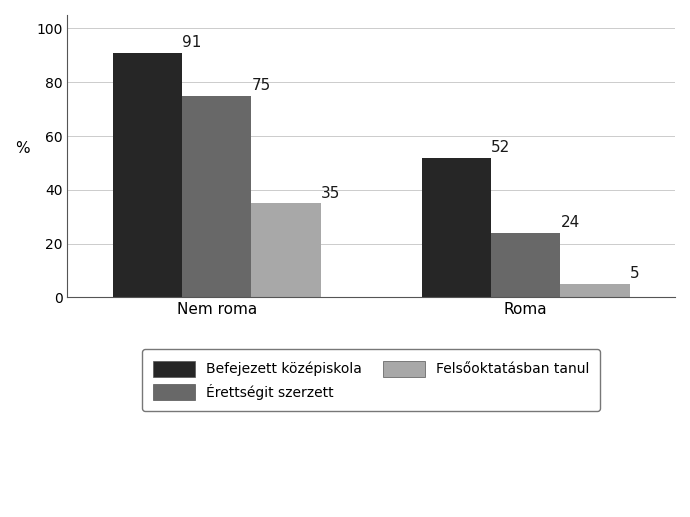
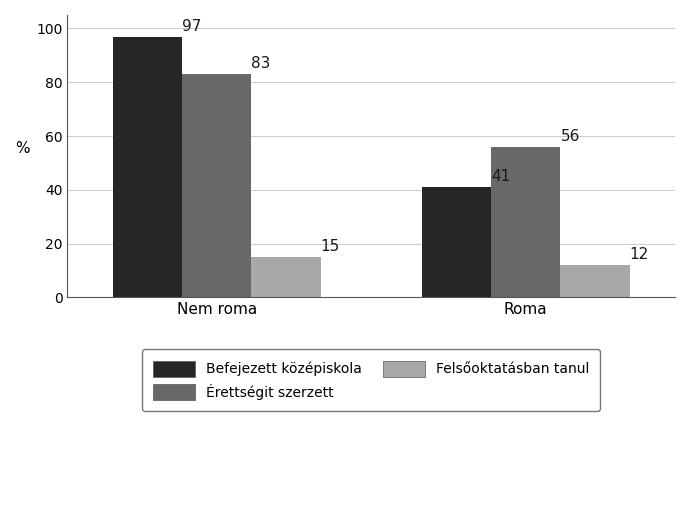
Befejezett középiskola/Nem roma: 91 -> 97
Érettségit szerzett/Nem roma: 75 -> 83
Felsőoktatásban tanul/Nem roma: 35 -> 15
Befejezett középiskola/Roma: 52 -> 41
Érettségit szerzett/Roma: 24 -> 56
Felsőoktatásban tanul/Roma: 5 -> 12
